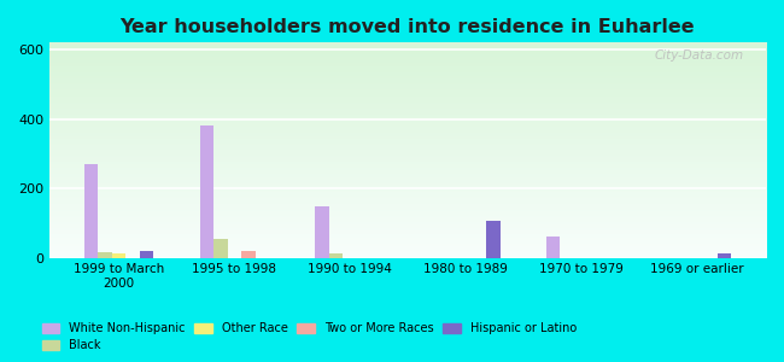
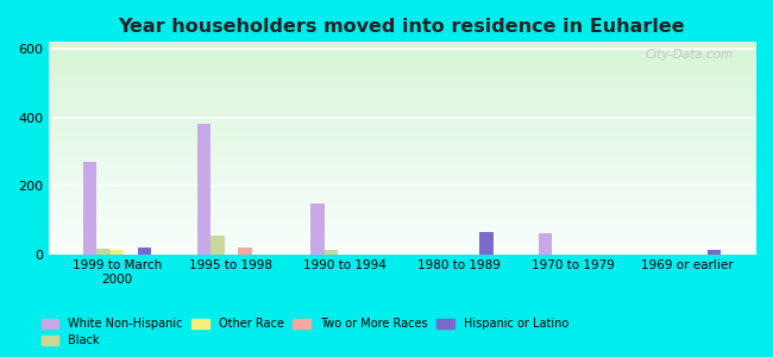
Hispanic or Latino/1980 to 1989: 105 -> 65
